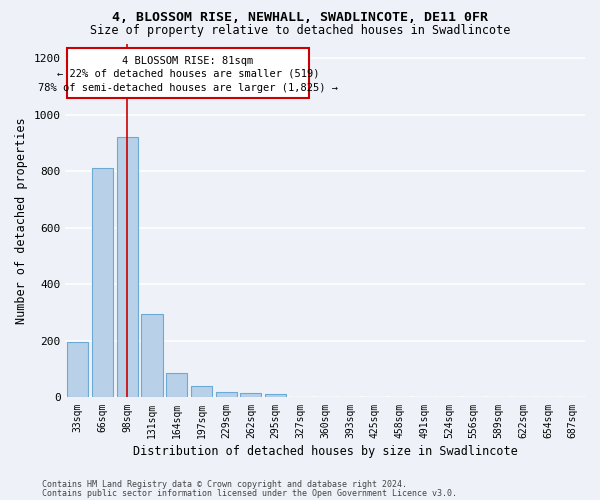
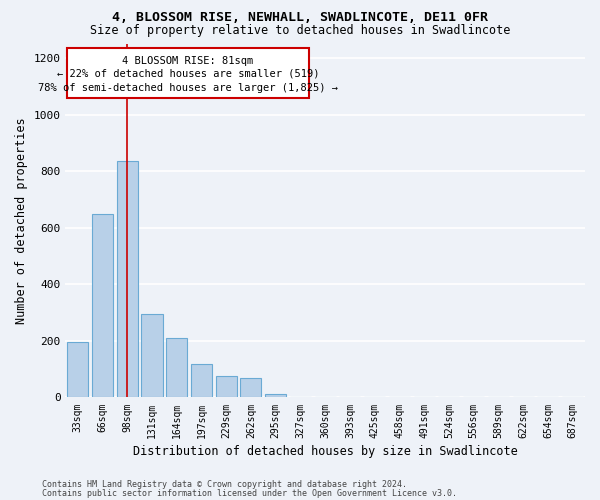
66sqm: 810 -> 650
98sqm: 920 -> 835
164sqm: 85 -> 210
197sqm: 40 -> 120
229sqm: 20 -> 75
262sqm: 15 -> 70
